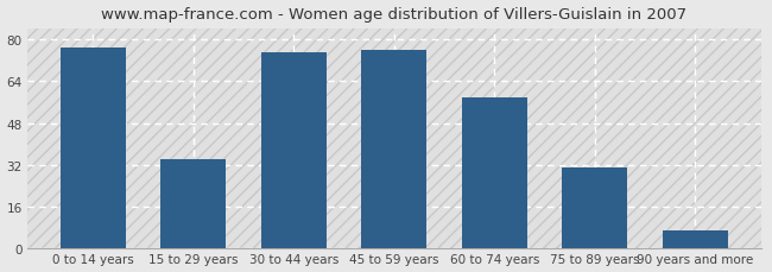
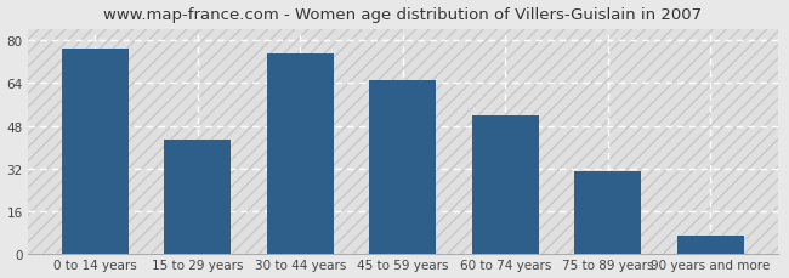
15 to 29 years: 34 -> 43
45 to 59 years: 76 -> 65
60 to 74 years: 58 -> 52
